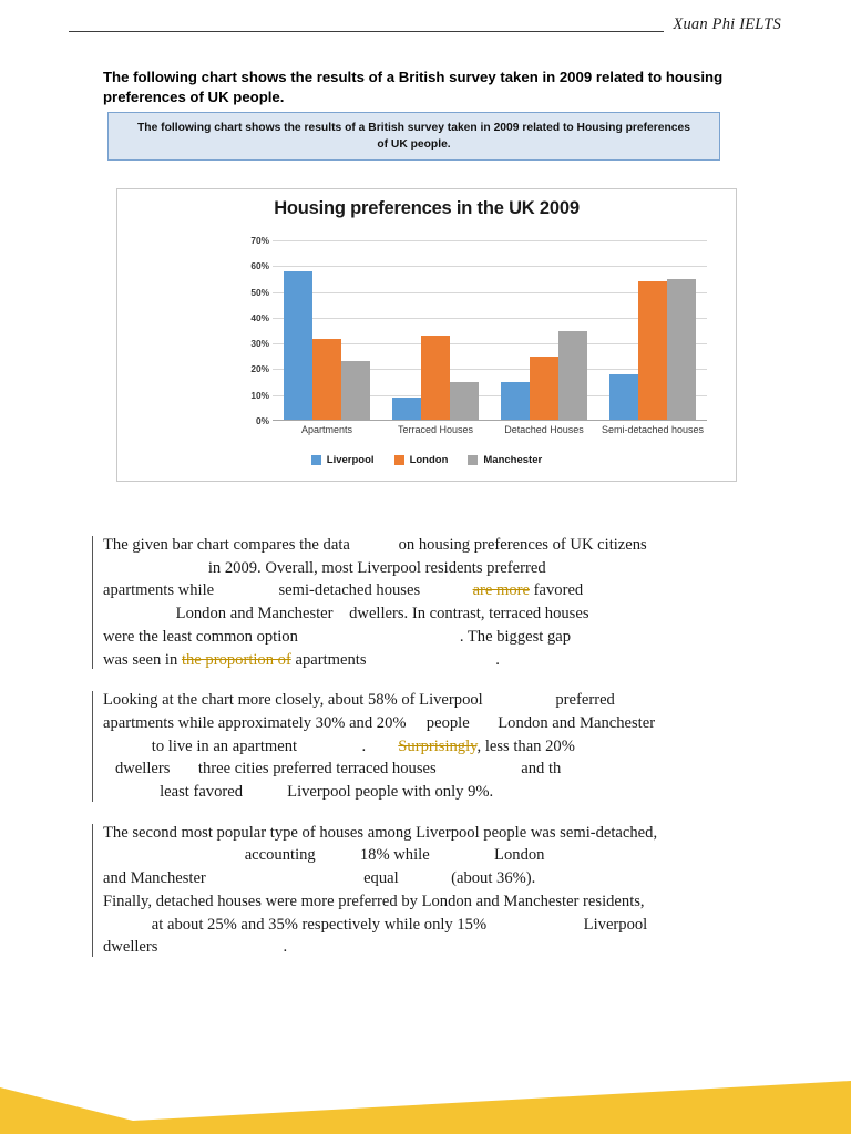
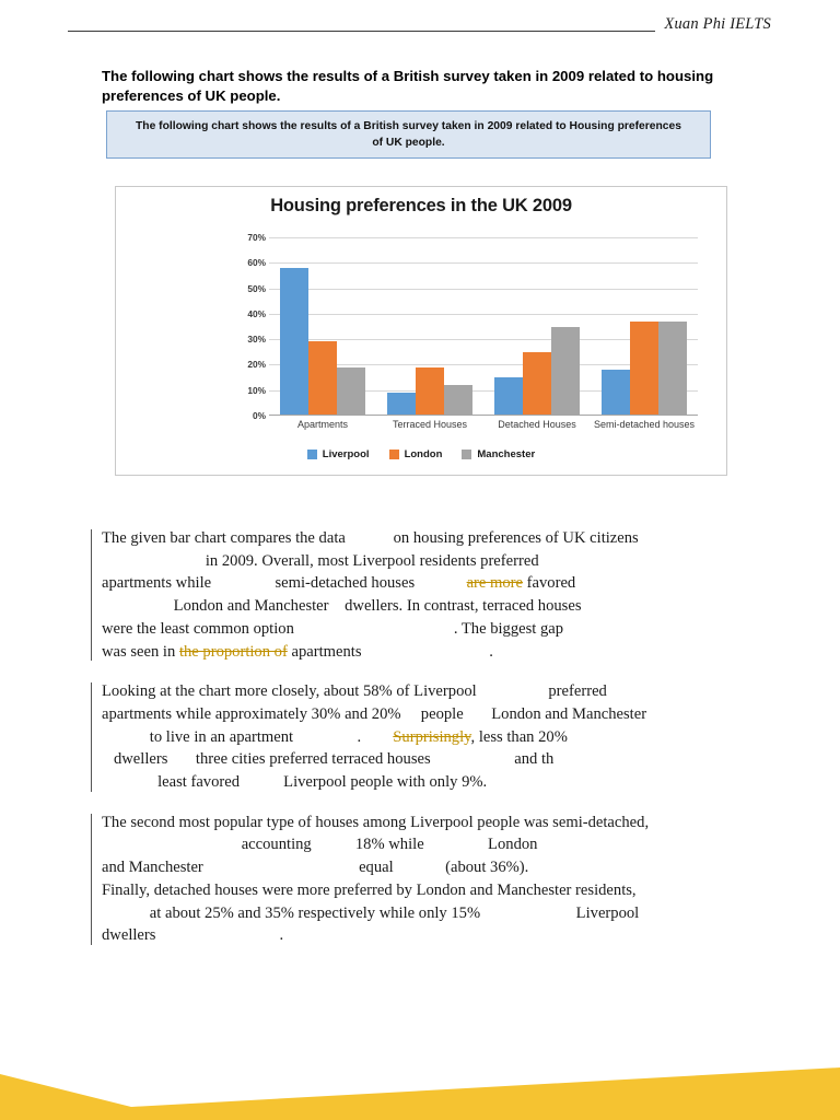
London/Apartments: 32% -> 29%
Manchester/Apartments: 23% -> 19%
London/Terraced Houses: 33% -> 19%
Manchester/Terraced Houses: 15% -> 12%
London/Semi-detached houses: 54% -> 37%
Manchester/Semi-detached houses: 55% -> 37%
